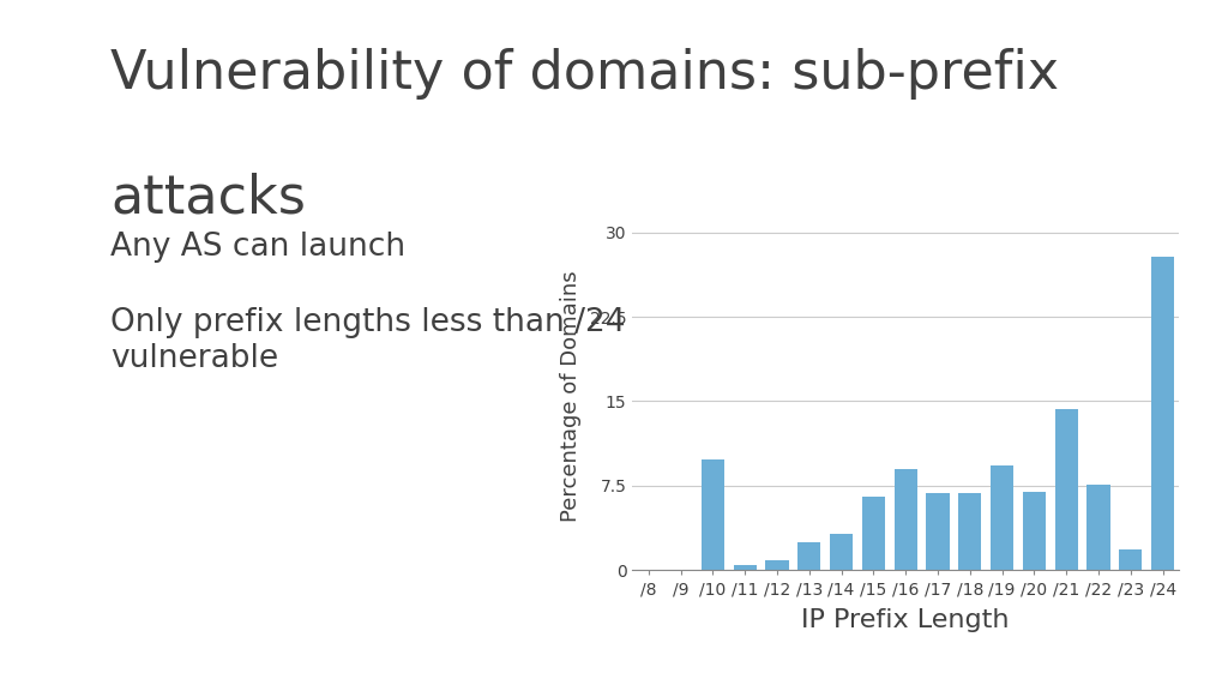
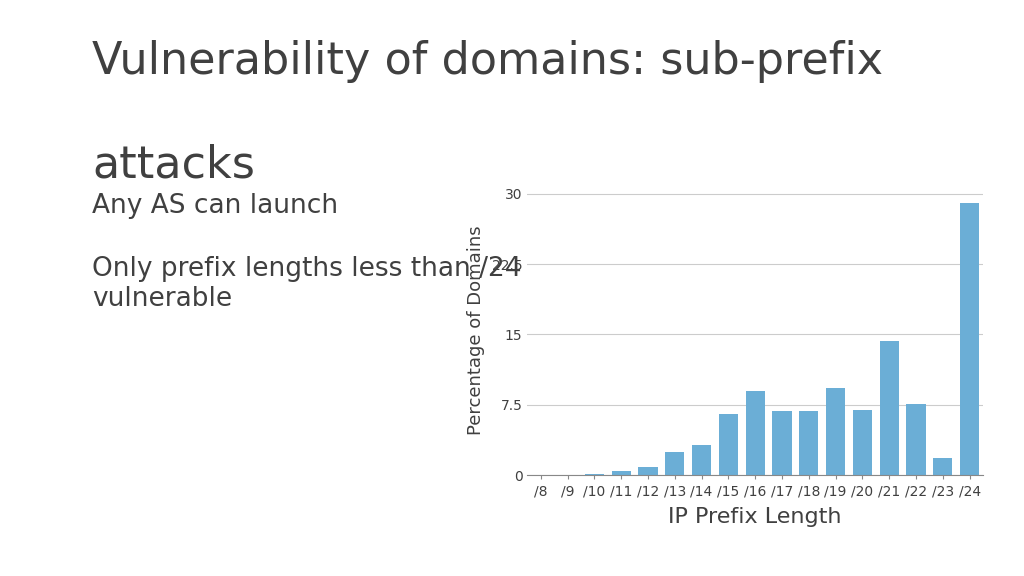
/10: 9.8 -> 0.1
/24: 27.8 -> 29.0
